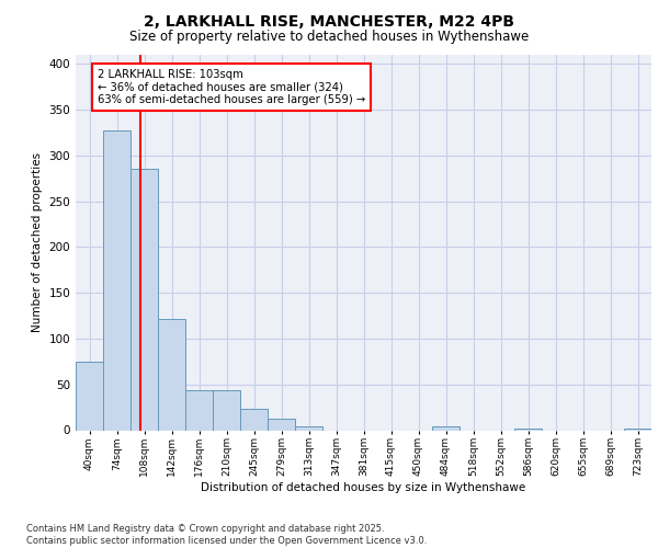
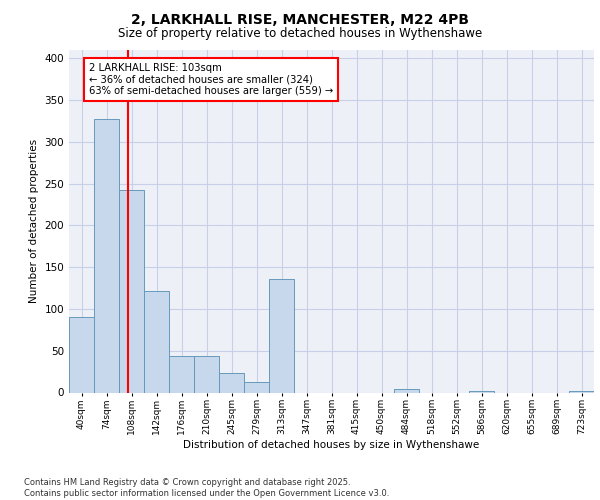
40sqm: 75 -> 90
108sqm: 285 -> 242
313sqm: 4 -> 136
